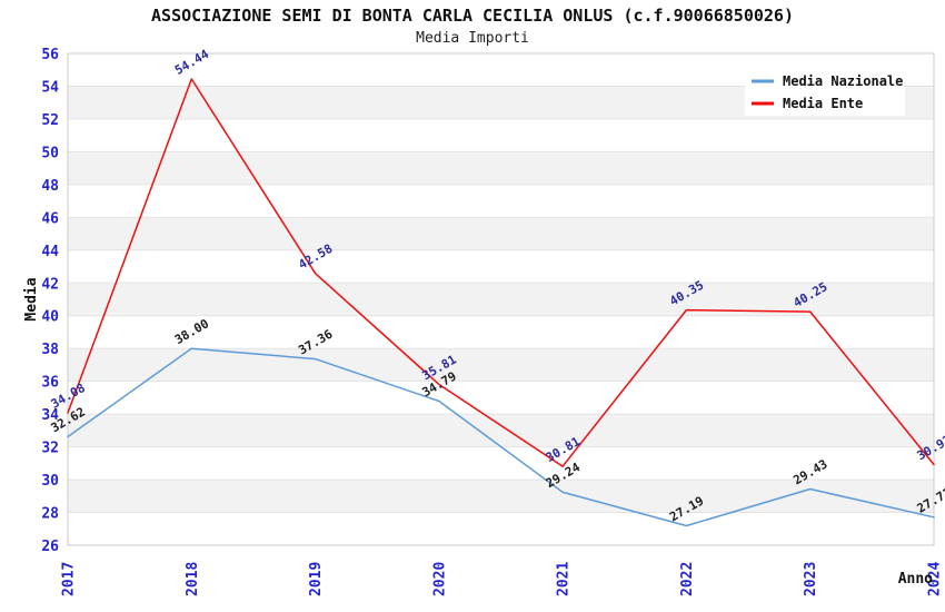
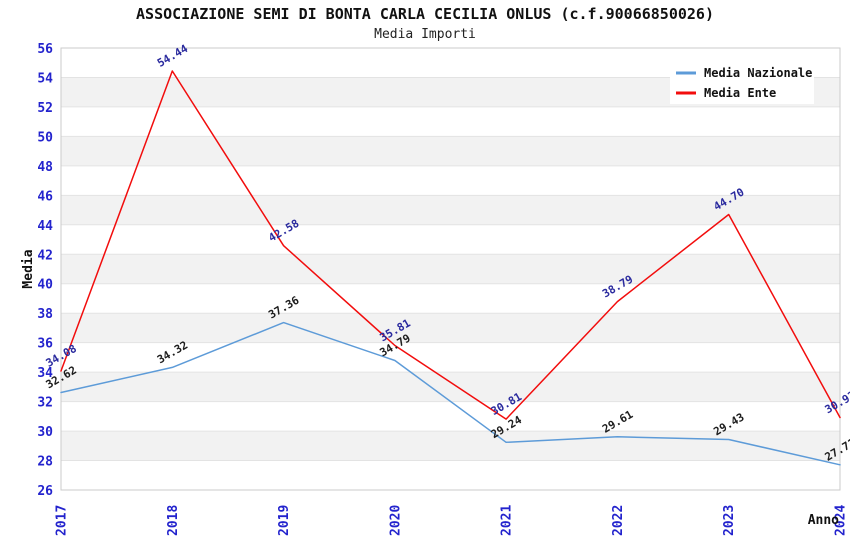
Media Nazionale/2018: 38.00 -> 34.32
Media Nazionale/2022: 27.19 -> 29.61
Media Ente/2022: 40.35 -> 38.79
Media Ente/2023: 40.25 -> 44.70
